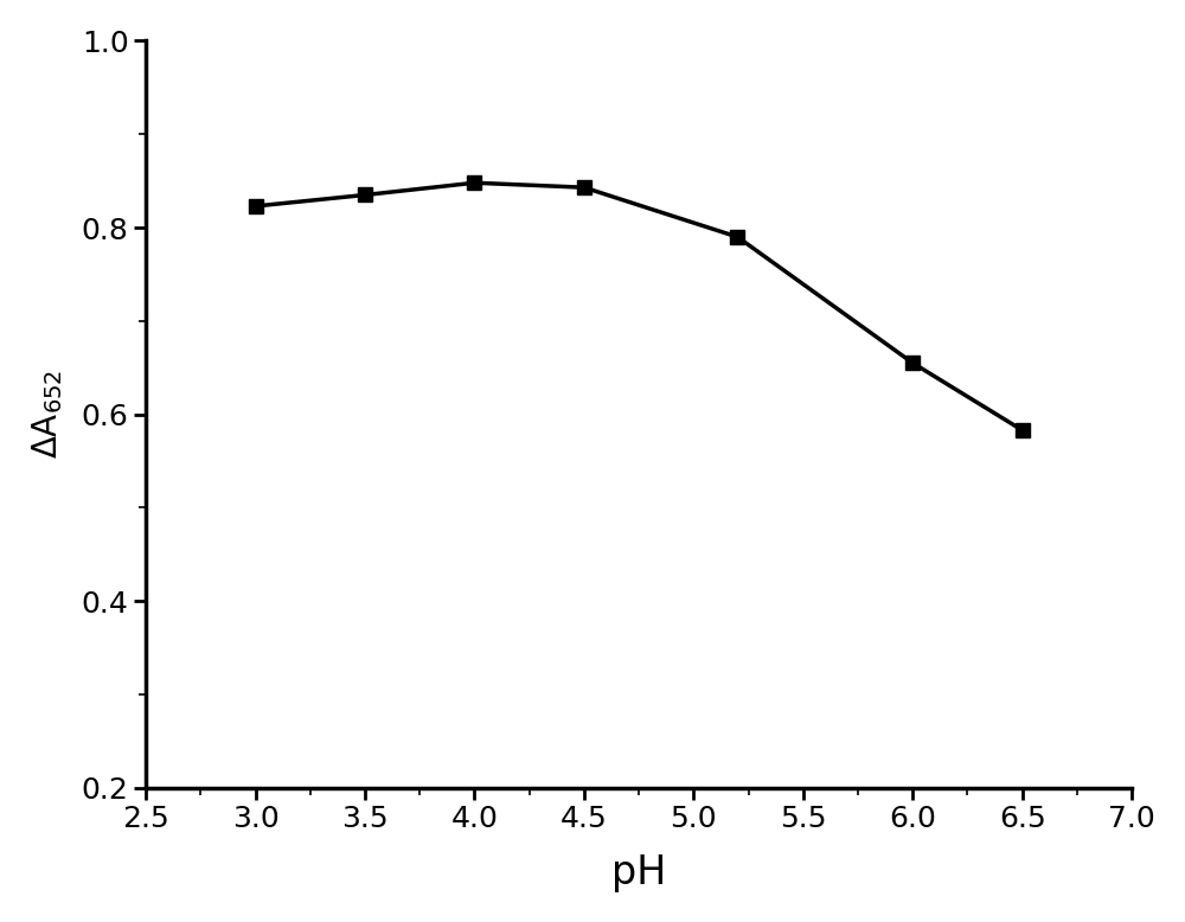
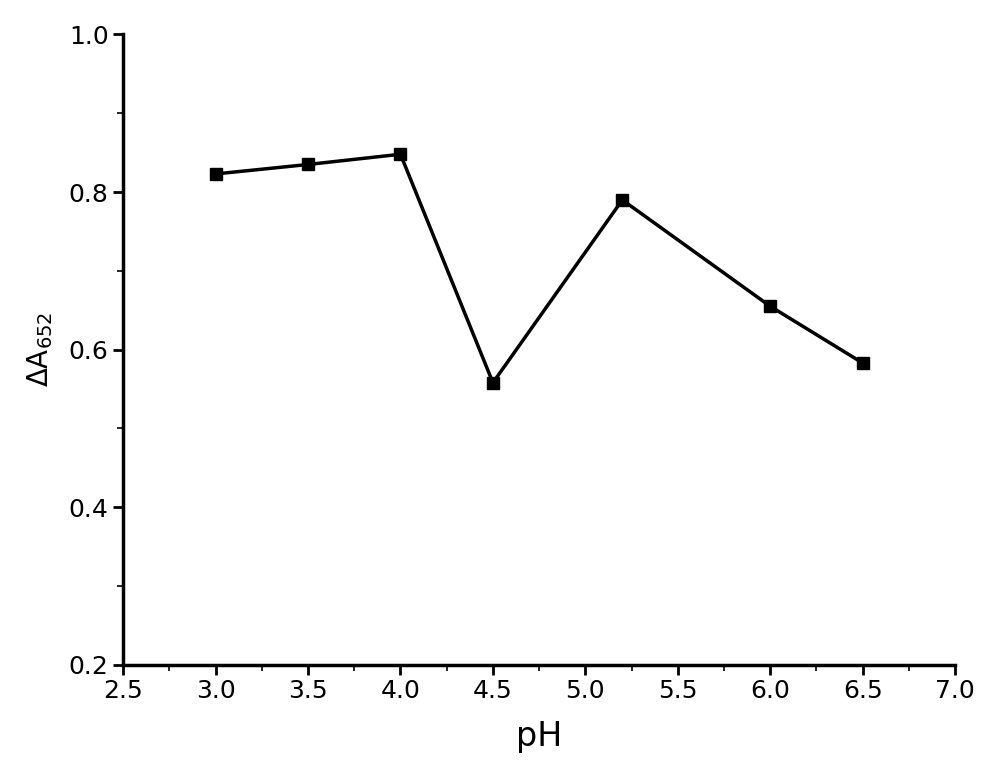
4.5: 0.843 -> 0.558
